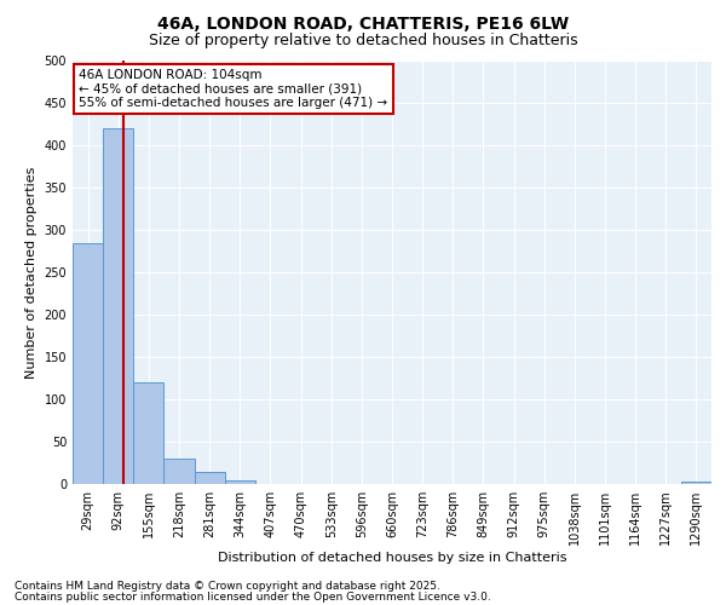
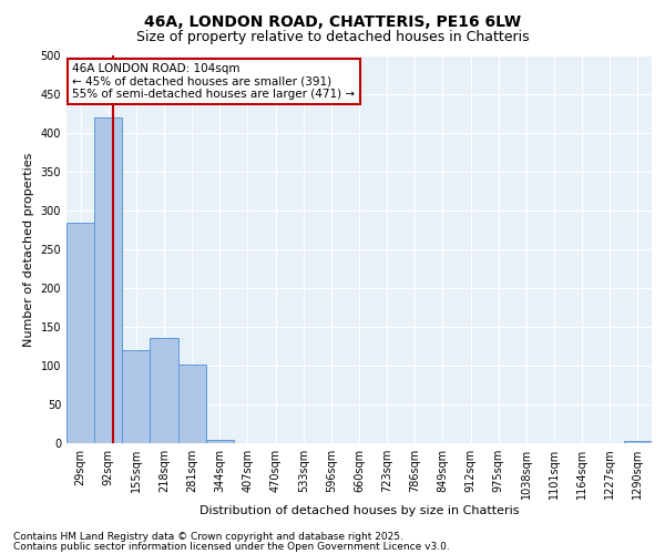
218sqm: 30 -> 136
281sqm: 15 -> 102
